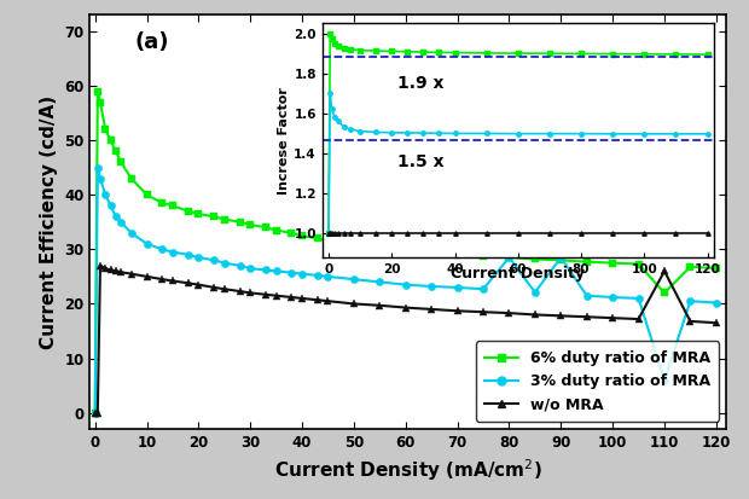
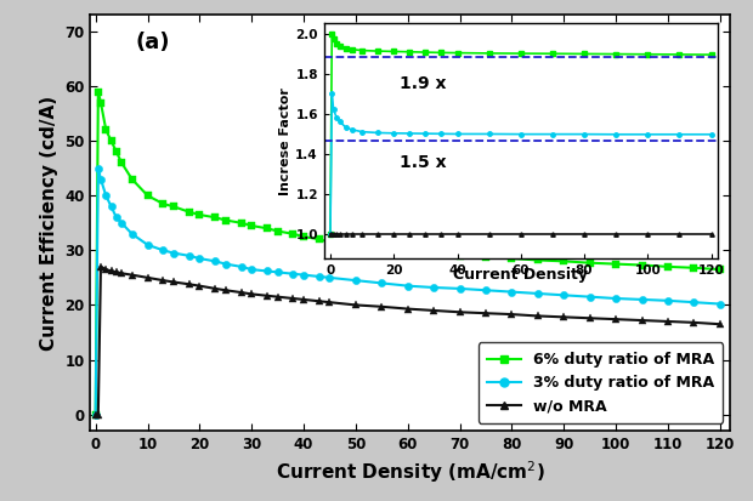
3% duty ratio of MRA/80: 28.5 -> 22.4
3% duty ratio of MRA/90: 28.5 -> 21.8
6% duty ratio of MRA/110: 22.0 -> 27.0
3% duty ratio of MRA/110: 6.0 -> 20.8
w/o MRA/110: 26.0 -> 17.0
